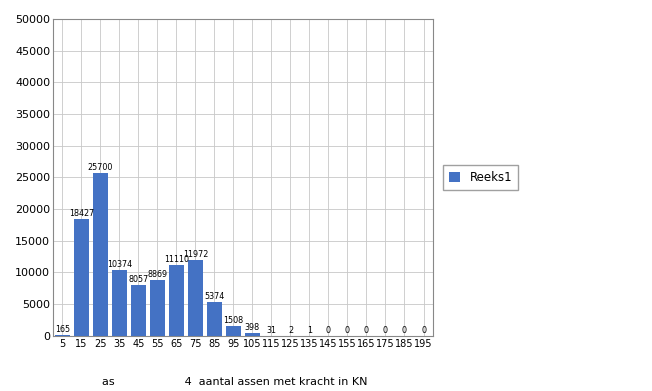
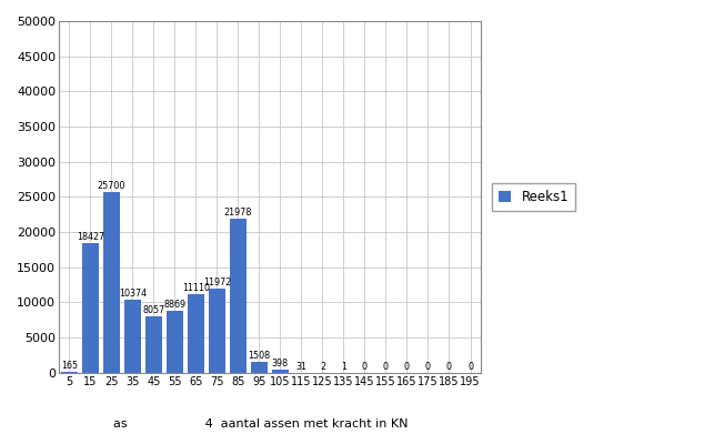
85: 5374 -> 21978
